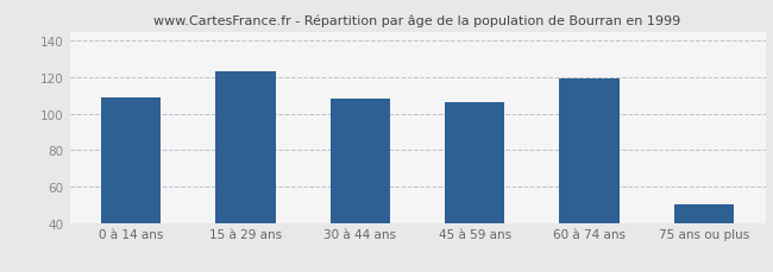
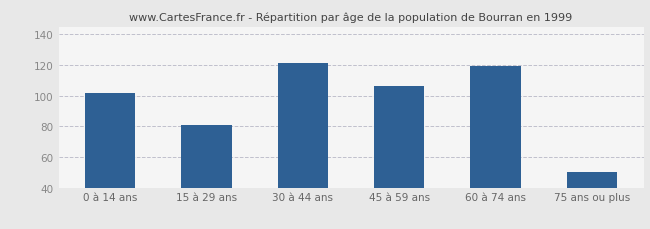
0 à 14 ans: 109 -> 102
15 à 29 ans: 123 -> 81
30 à 44 ans: 108 -> 121
